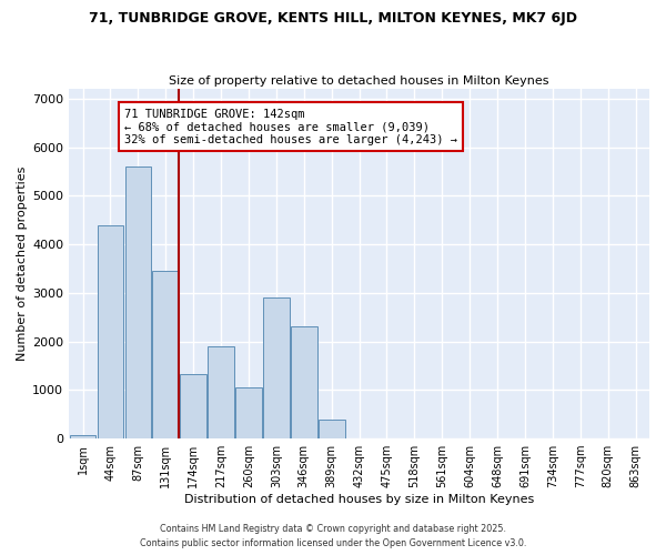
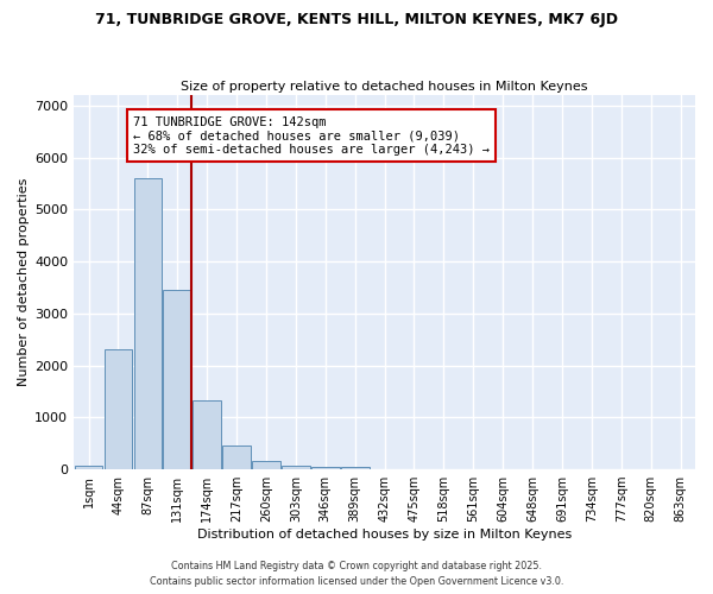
44sqm: 4400 -> 2300
217sqm: 1900 -> 460
260sqm: 1050 -> 160
303sqm: 2900 -> 80
346sqm: 2300 -> 50
389sqm: 400 -> 50
